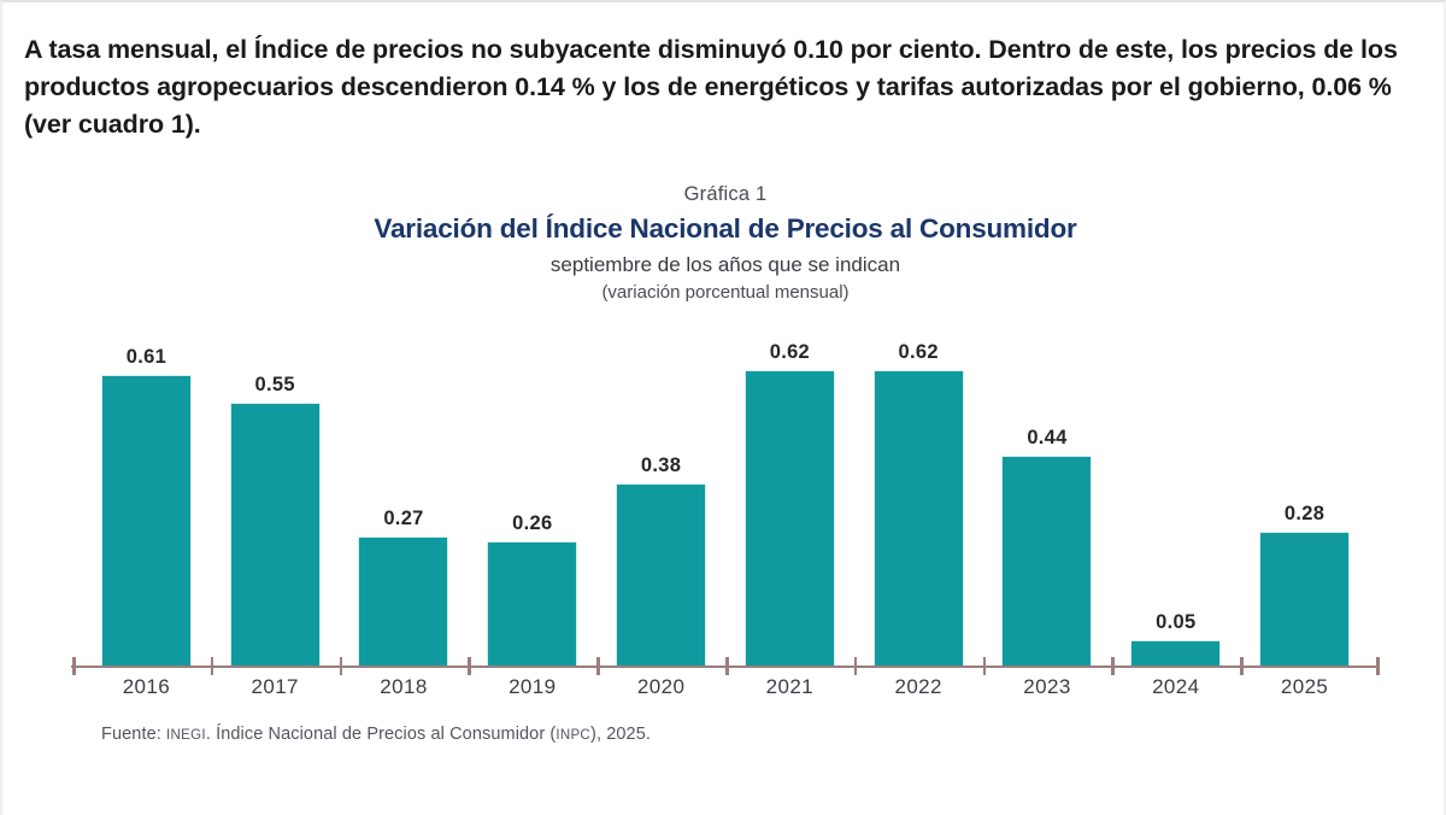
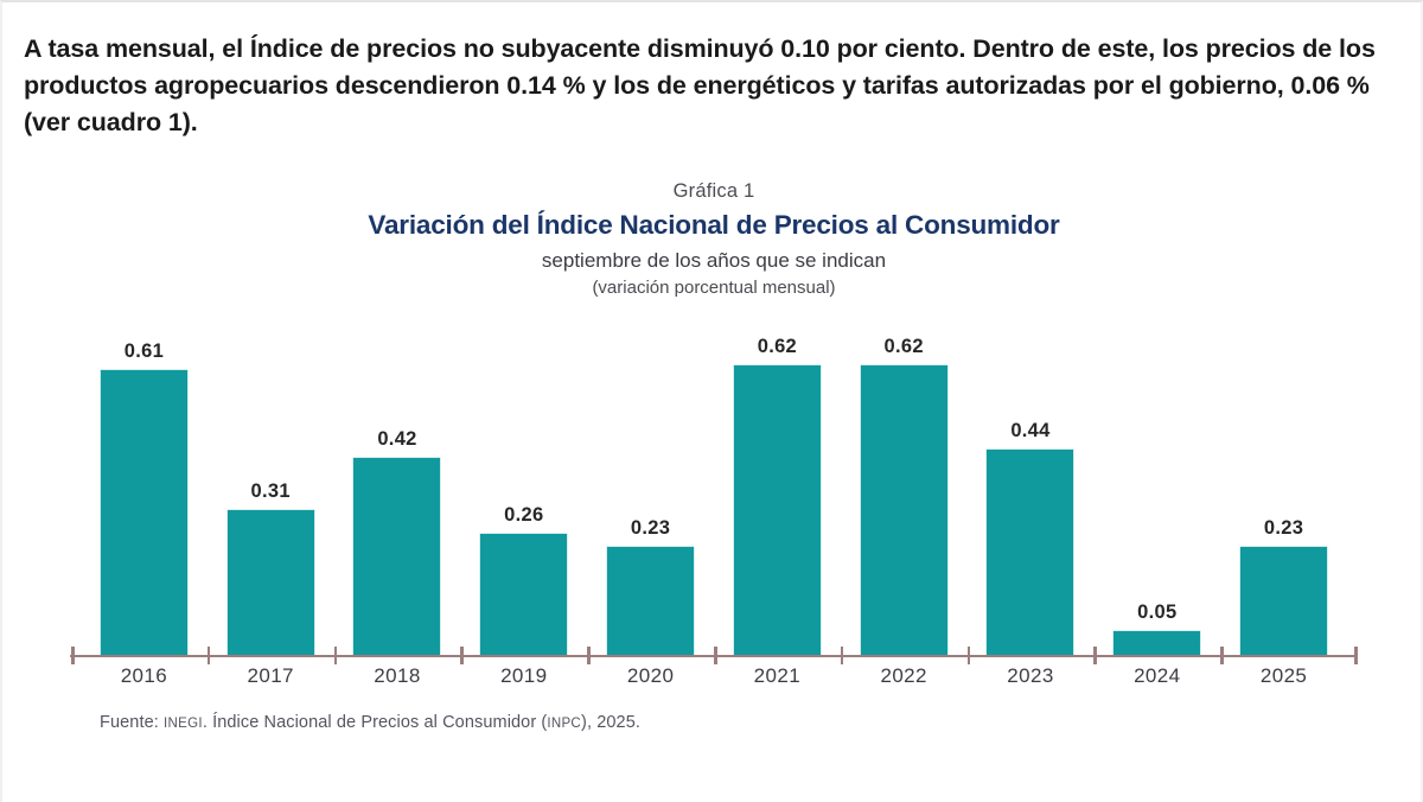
2017: 0.55 -> 0.31
2018: 0.27 -> 0.42
2020: 0.38 -> 0.23
2025: 0.28 -> 0.23
